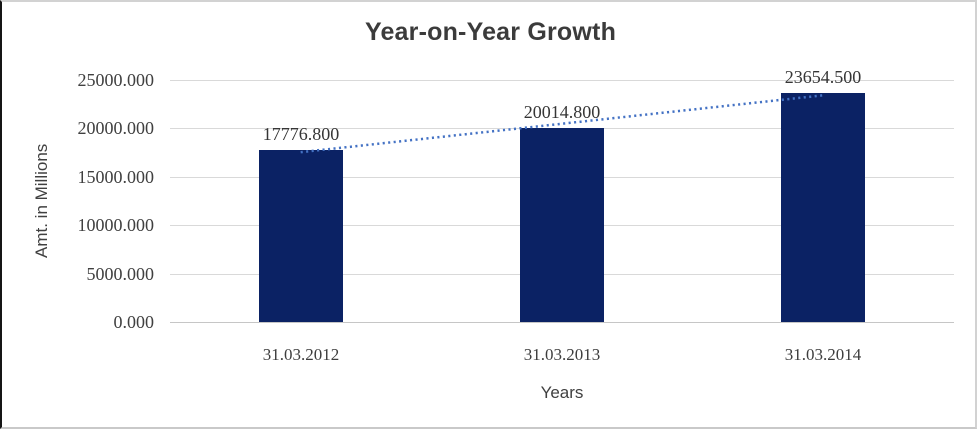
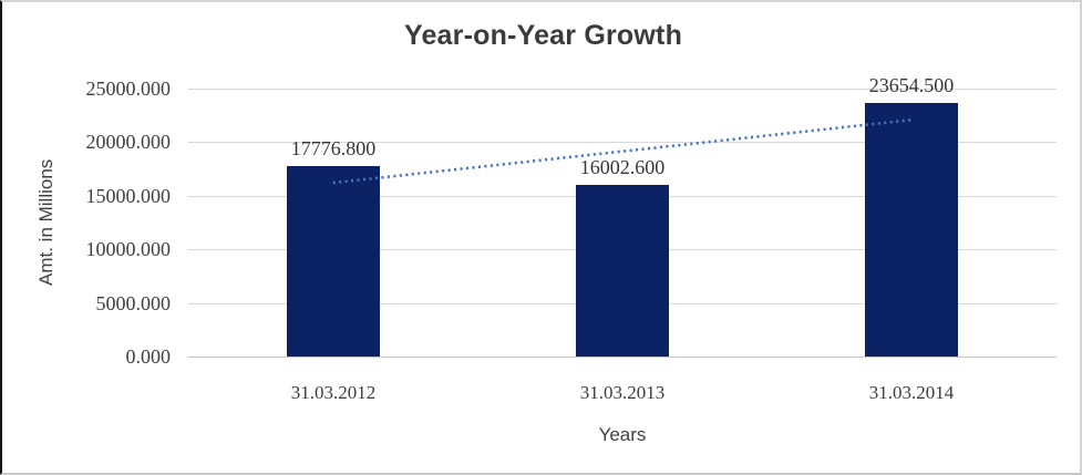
31.03.2013: 20014.800 -> 16002.600
